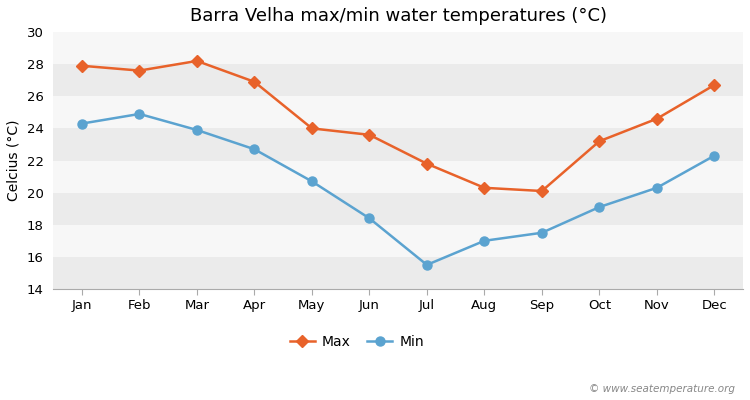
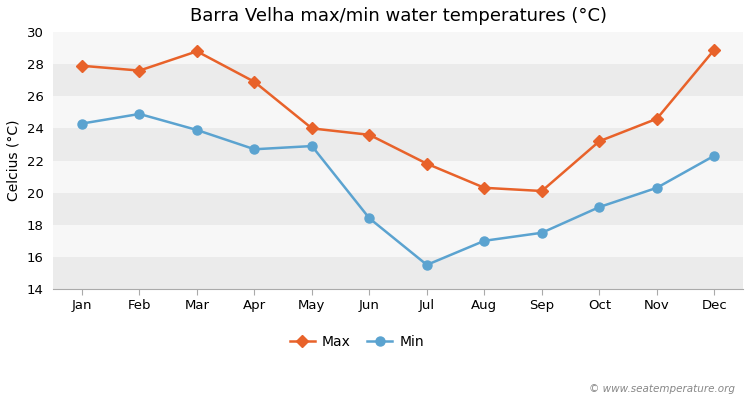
Max/Mar: 28.2 -> 28.8
Min/May: 20.7 -> 22.9
Max/Dec: 26.7 -> 28.9
